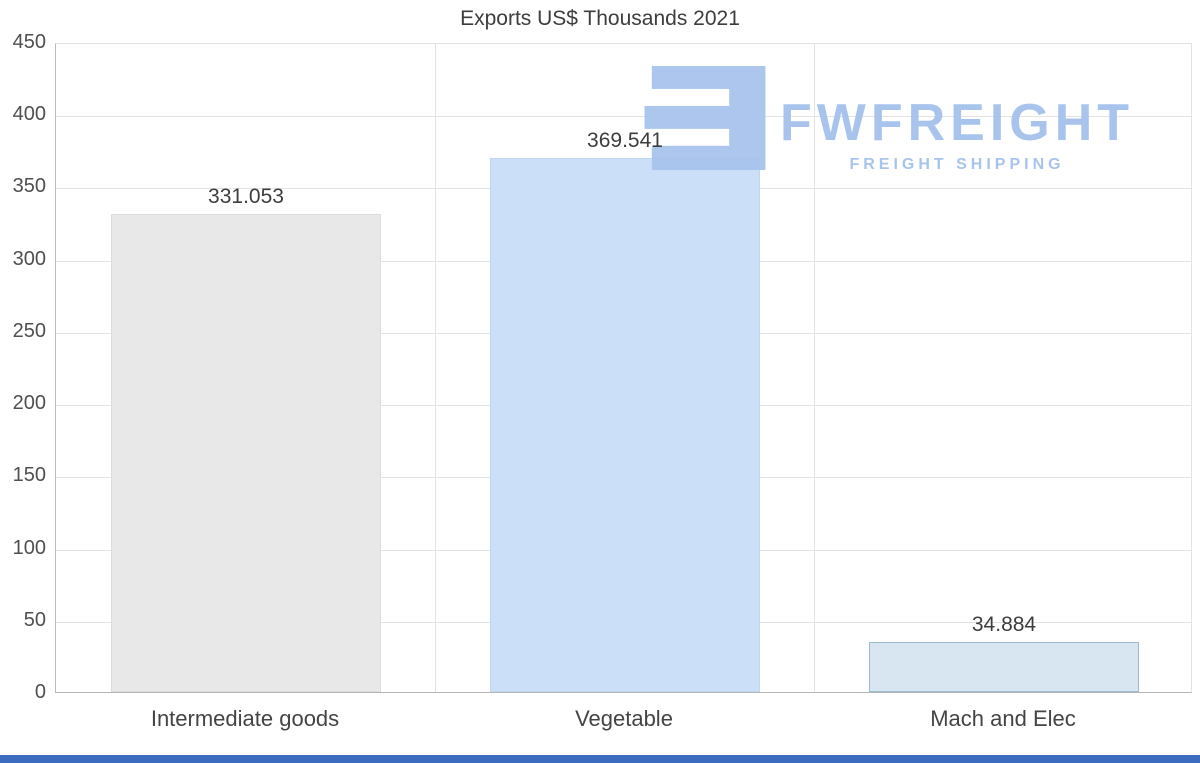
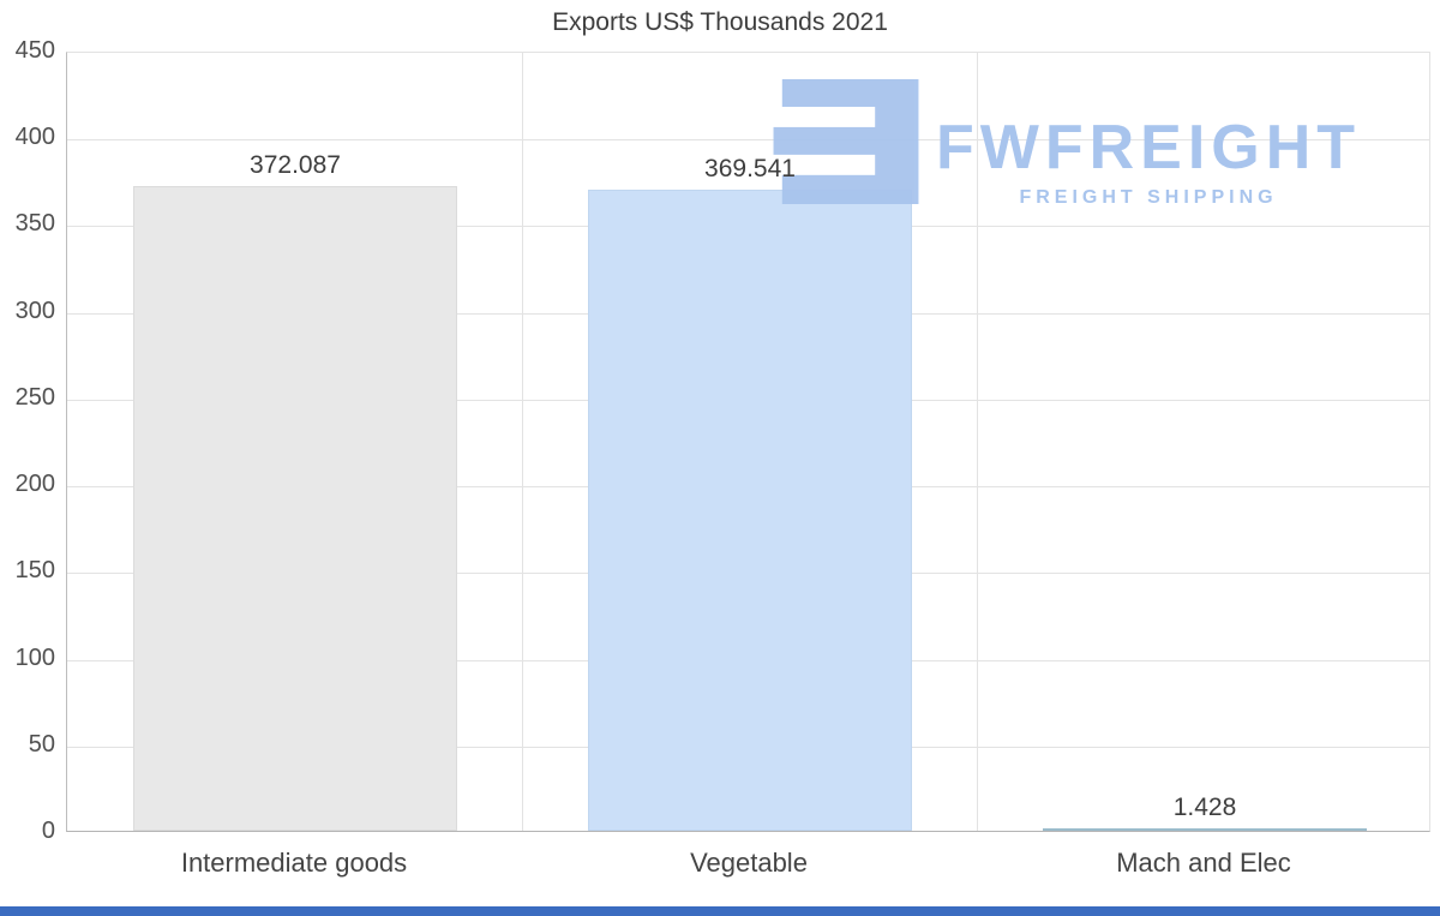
Intermediate goods: 331.053 -> 372.087
Mach and Elec: 34.884 -> 1.428
